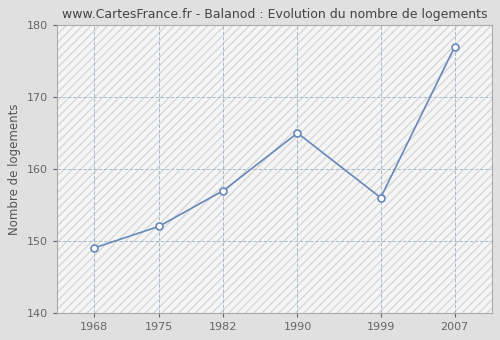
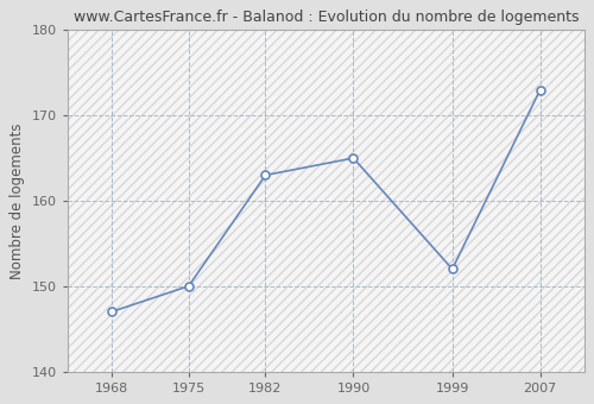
1968: 149 -> 147
1975: 152 -> 150
1982: 157 -> 163
1999: 156 -> 152
2007: 177 -> 173
